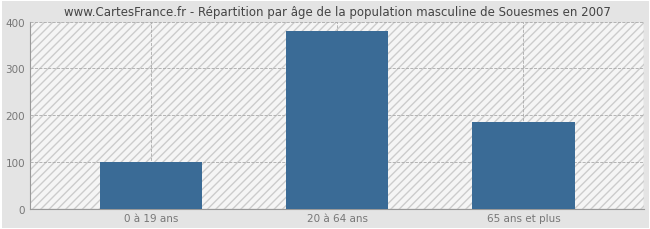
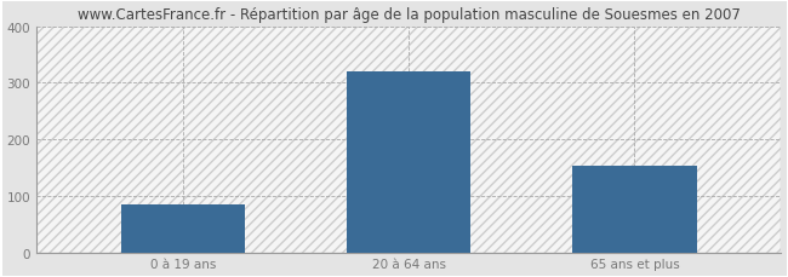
0 à 19 ans: 100 -> 85
20 à 64 ans: 380 -> 320
65 ans et plus: 185 -> 153
